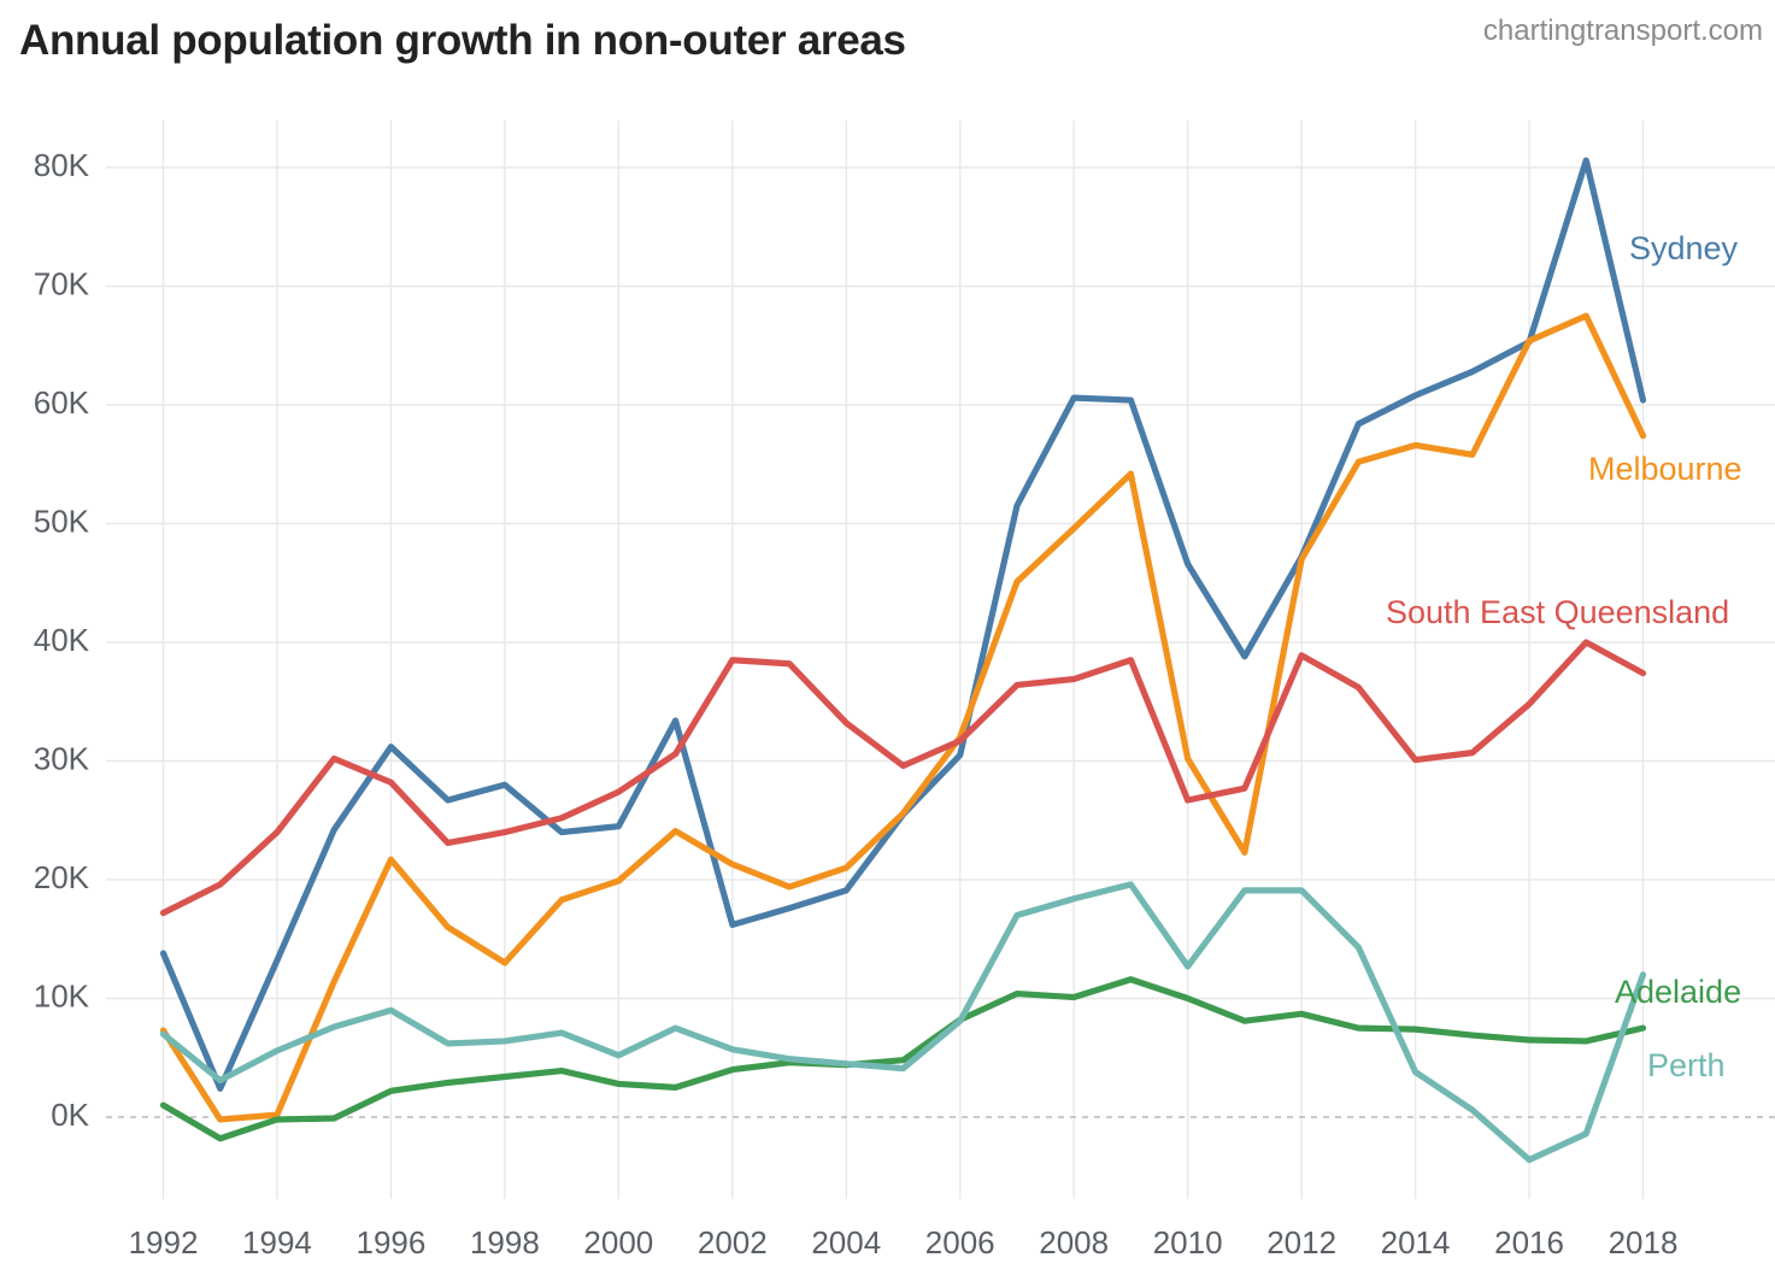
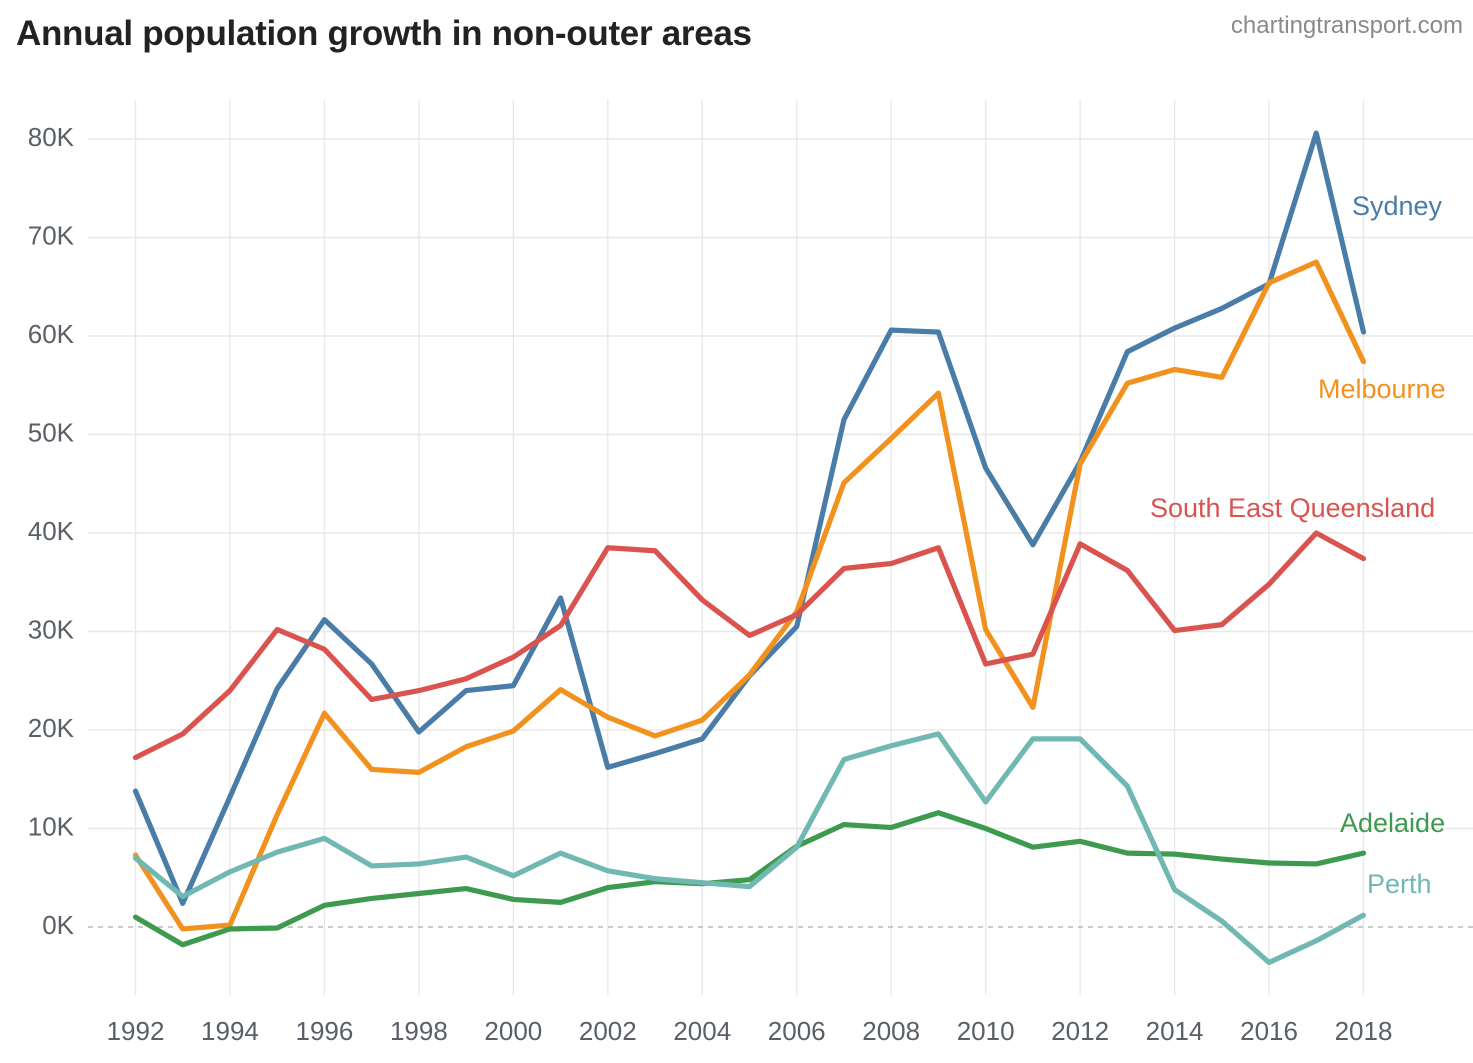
Sydney/1998: 28K -> 20K
Melbourne/1998: 13K -> 16K
Perth/2018: 12K -> 1K
